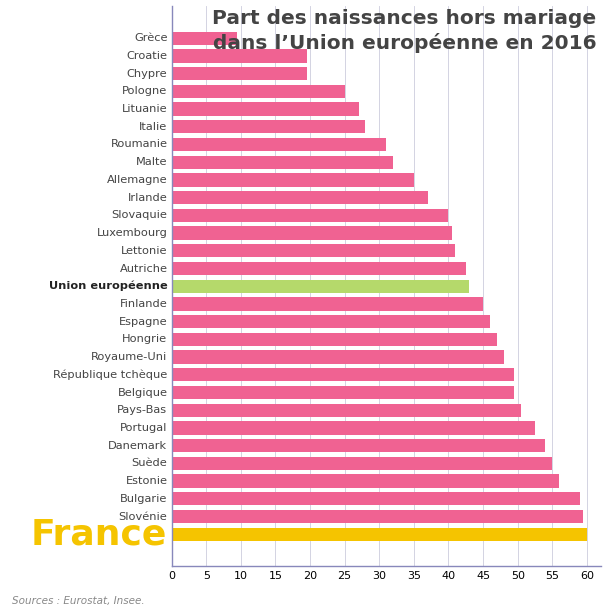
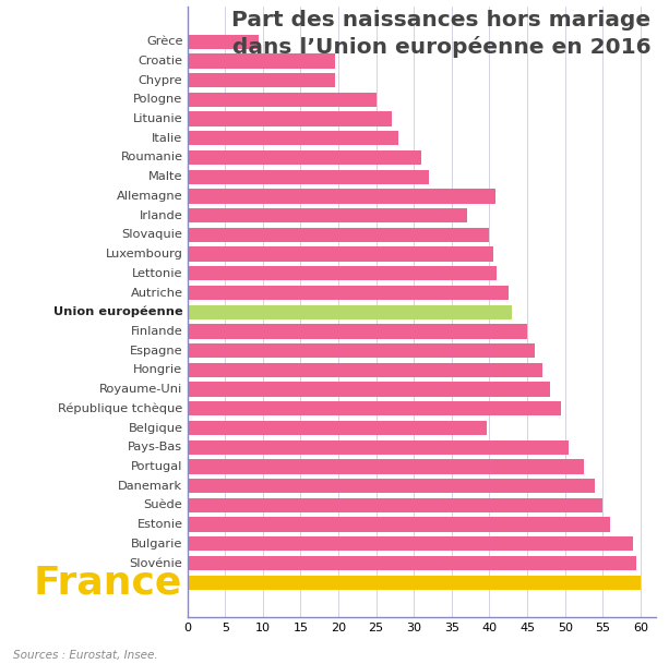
Allemagne: 35.0 -> 40.8
Belgique: 49.5 -> 39.6
